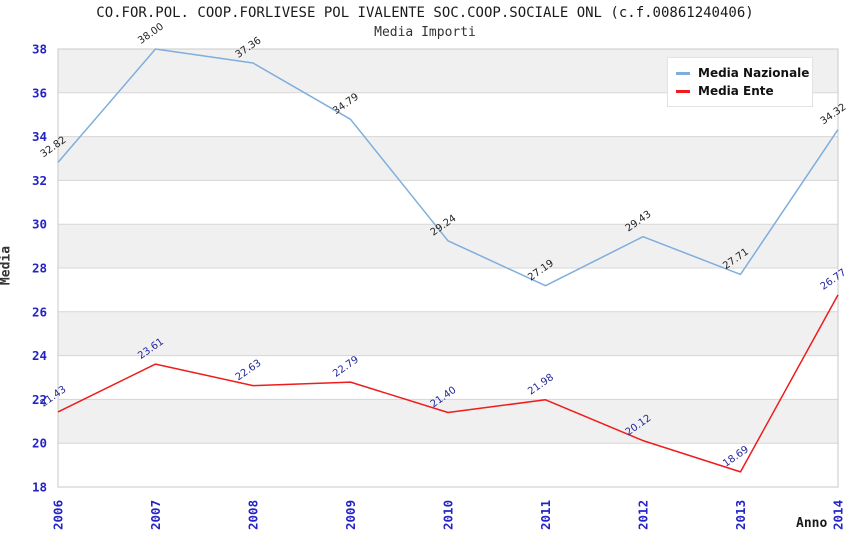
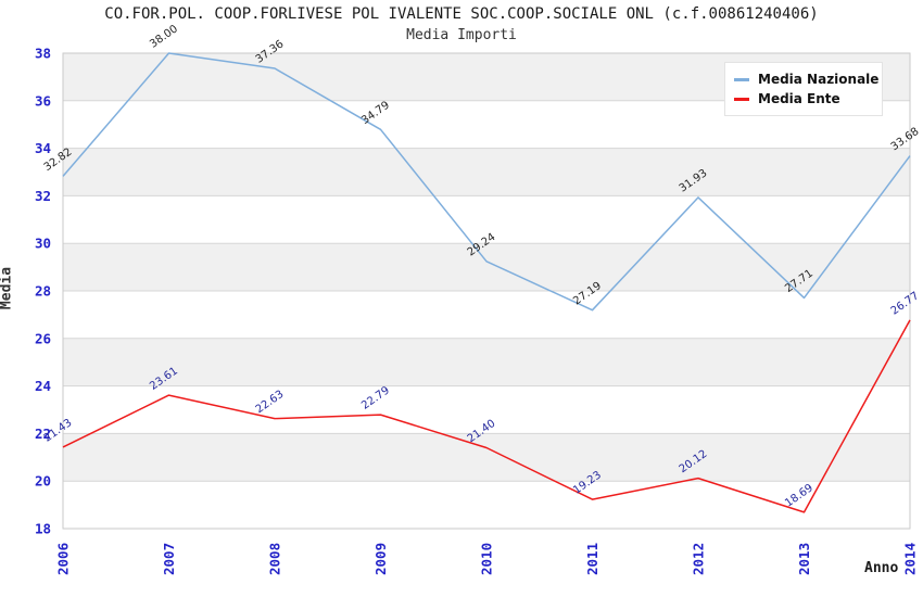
Media Ente/2011: 21.98 -> 19.23
Media Nazionale/2012: 29.43 -> 31.93
Media Nazionale/2014: 34.32 -> 33.68
